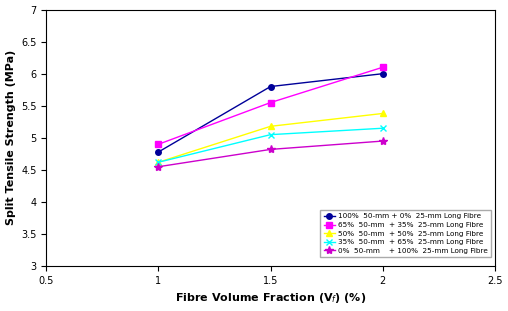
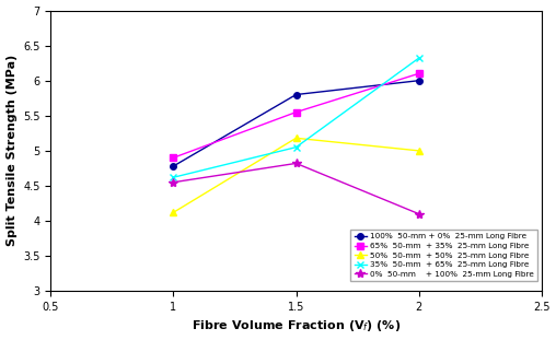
50% 50-mm + 50% 25-mm Long Fibre/1: 4.62 -> 4.12
50% 50-mm + 50% 25-mm Long Fibre/2: 5.38 -> 5.00
35% 50-mm + 65% 25-mm Long Fibre/2: 5.15 -> 6.32
0% 50-mm + 100% 25-mm Long Fibre/2: 4.95 -> 4.10
